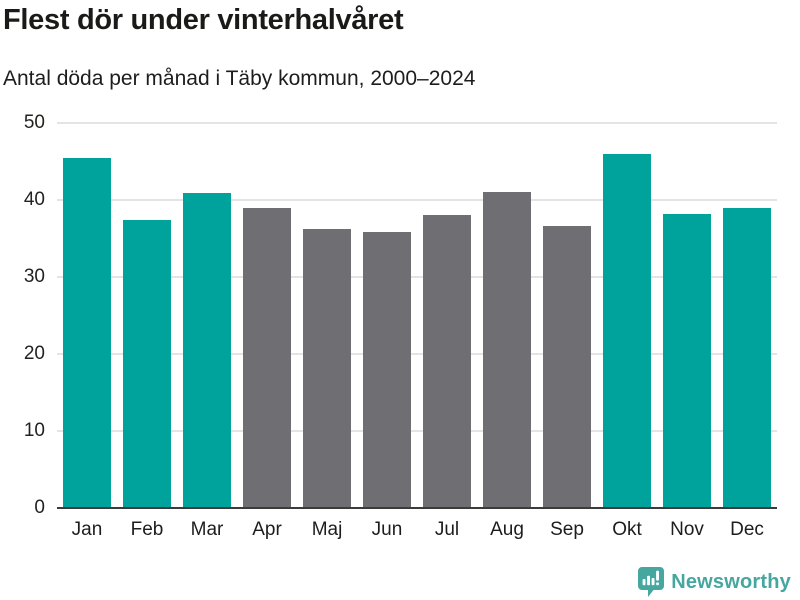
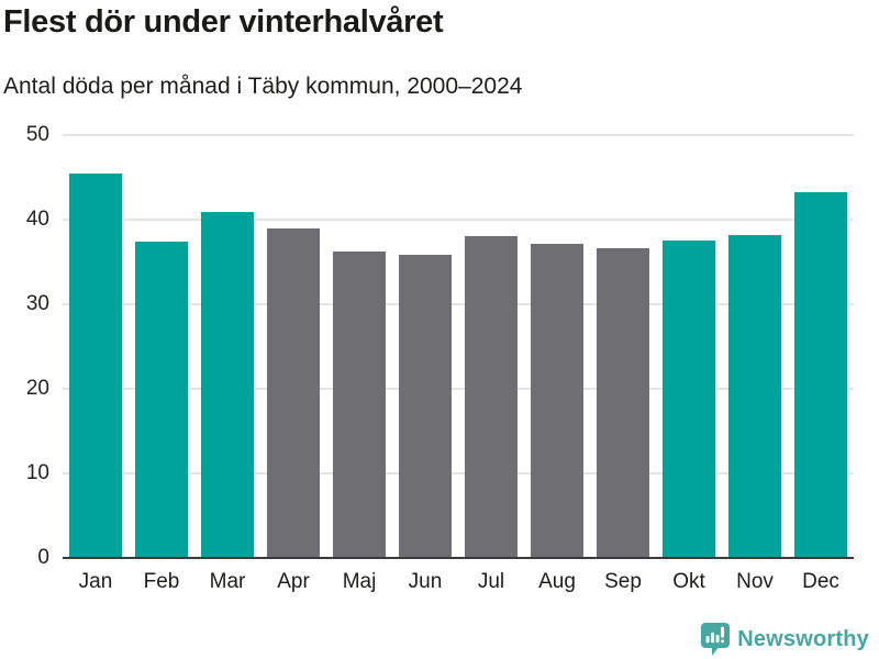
Aug: 41 -> 37
Okt: 46 -> 38
Dec: 39 -> 43
